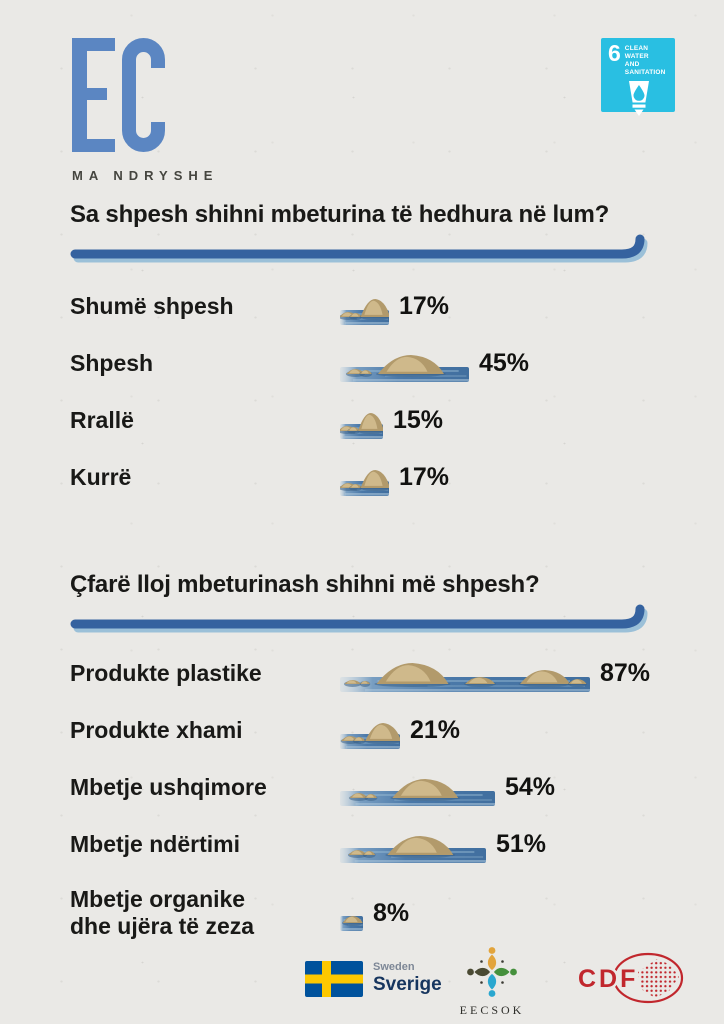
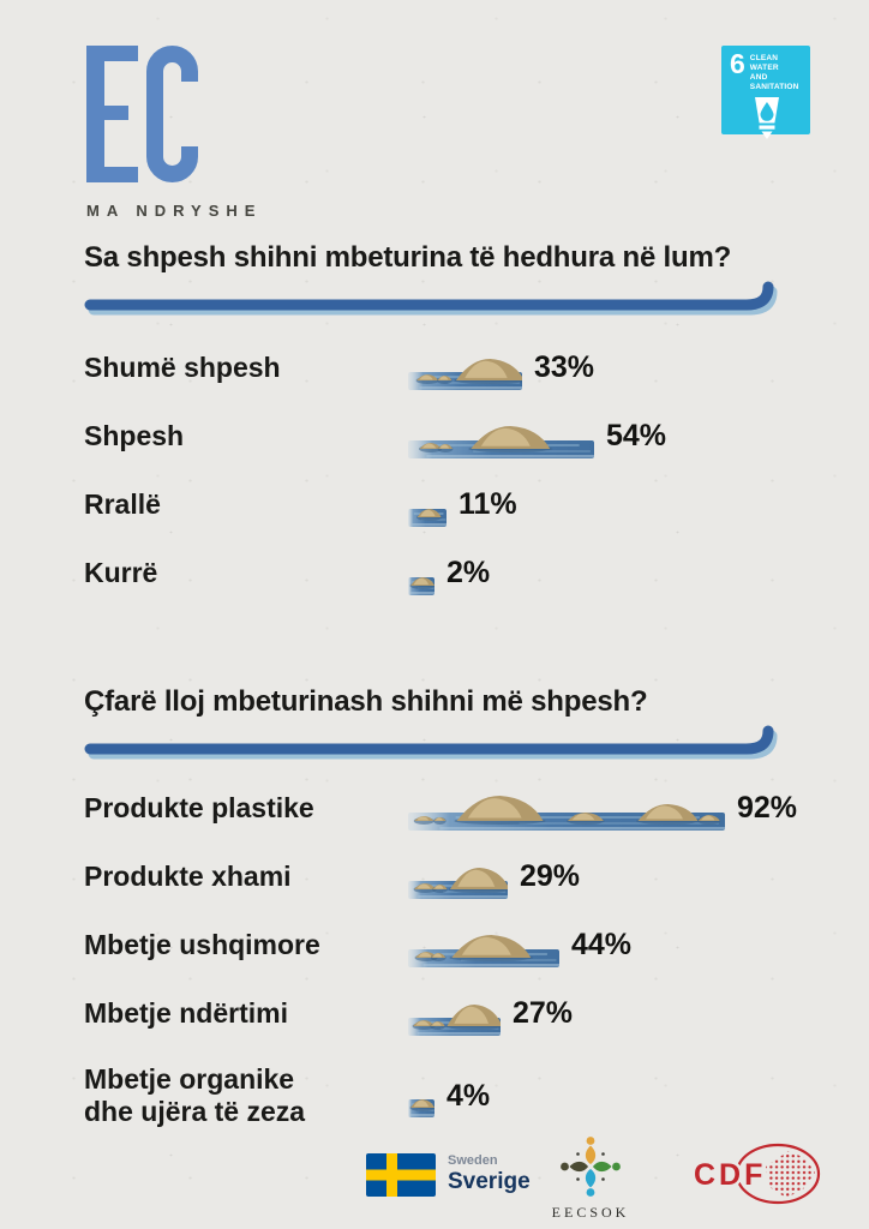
Sa shpesh shihni mbeturina të hedhura në lum?/Shumë shpesh: 17% -> 33%
Sa shpesh shihni mbeturina të hedhura në lum?/Shpesh: 45% -> 54%
Sa shpesh shihni mbeturina të hedhura në lum?/Rrallë: 15% -> 11%
Sa shpesh shihni mbeturina të hedhura në lum?/Kurrë: 17% -> 2%
Çfarë lloj mbeturinash shihni më shpesh?/Produkte plastike: 87% -> 92%
Çfarë lloj mbeturinash shihni më shpesh?/Produkte xhami: 21% -> 29%
Çfarë lloj mbeturinash shihni më shpesh?/Mbetje ushqimore: 54% -> 44%
Çfarë lloj mbeturinash shihni më shpesh?/Mbetje ndërtimi: 51% -> 27%
Çfarë lloj mbeturinash shihni më shpesh?/Mbetje organike dhe ujëra të zeza: 8% -> 4%
